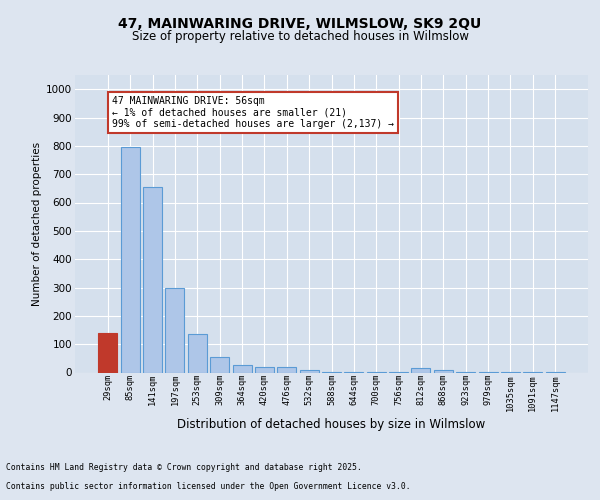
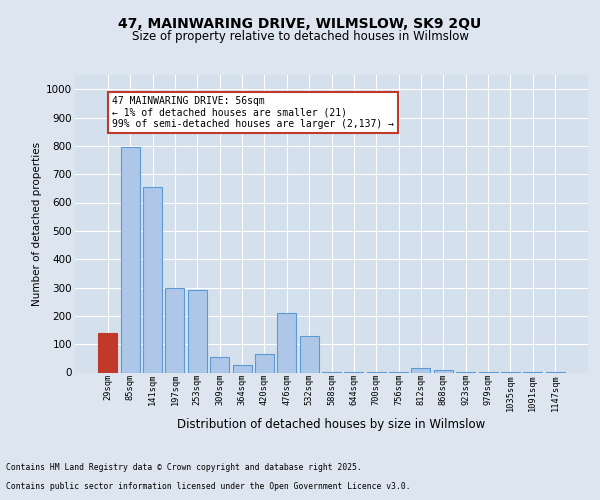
253sqm: 135 -> 290
420sqm: 20 -> 65
476sqm: 18 -> 210
532sqm: 10 -> 130
